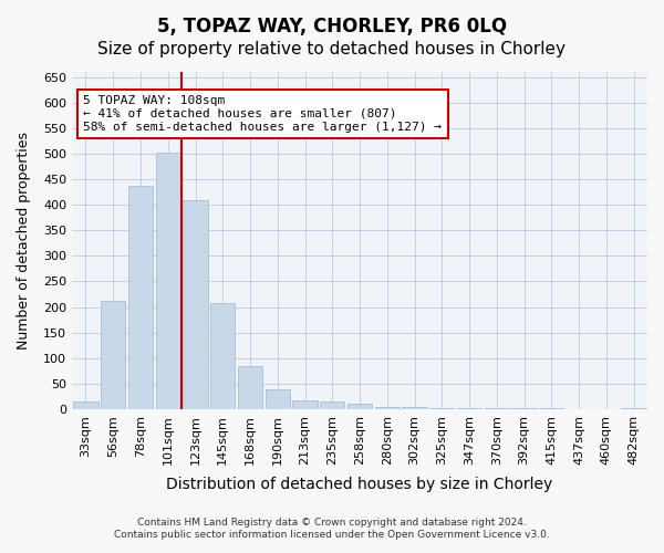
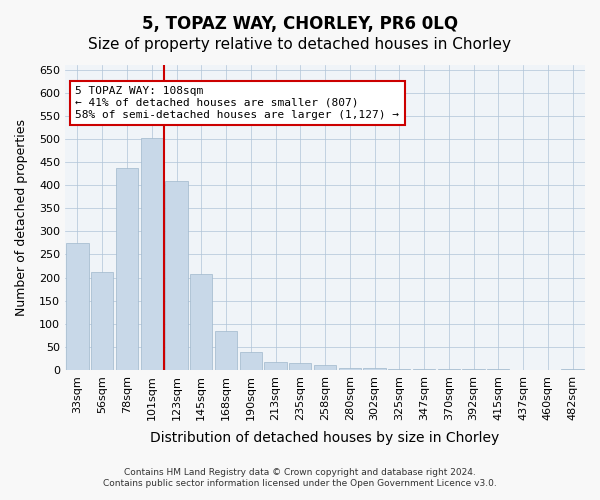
33sqm: 15 -> 275
